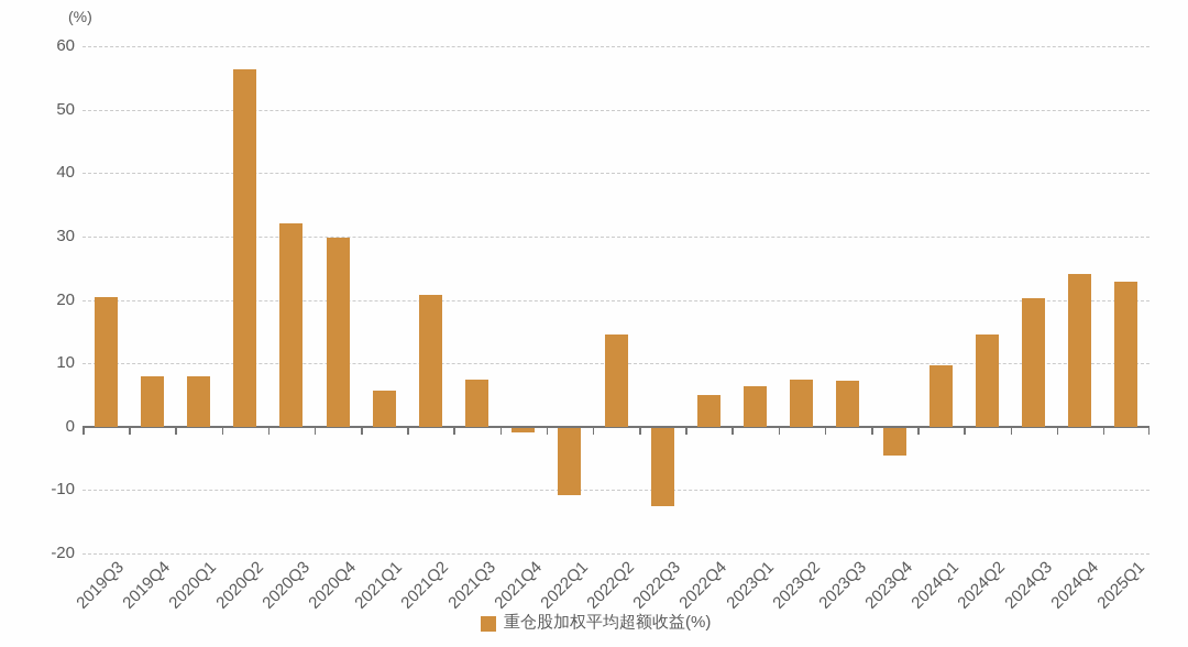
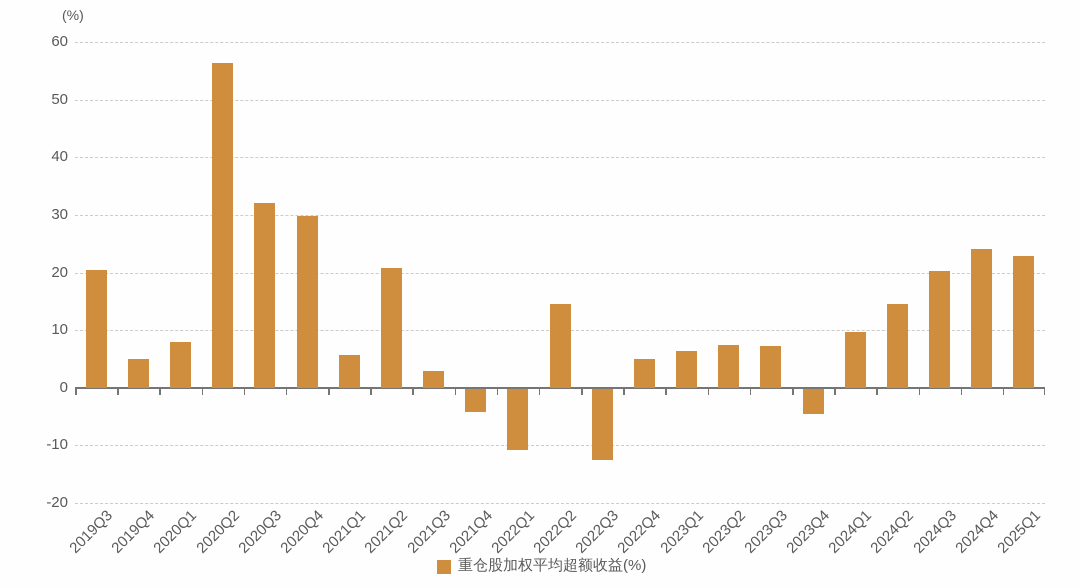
2019Q4: 8 -> 5
2021Q3: 7 -> 3
2021Q4: -1 -> -4
